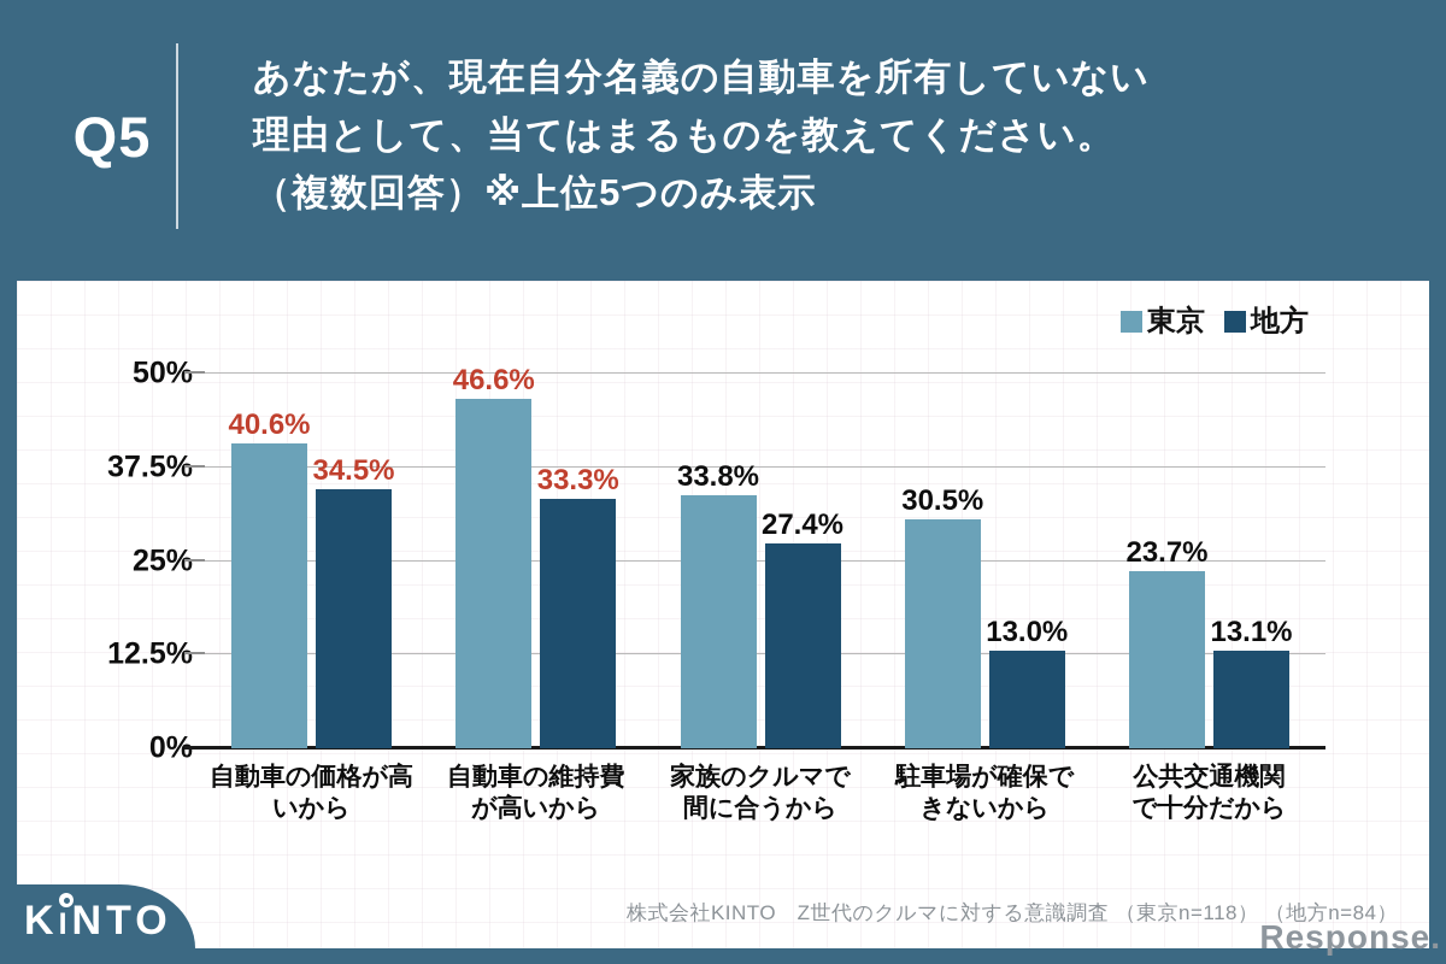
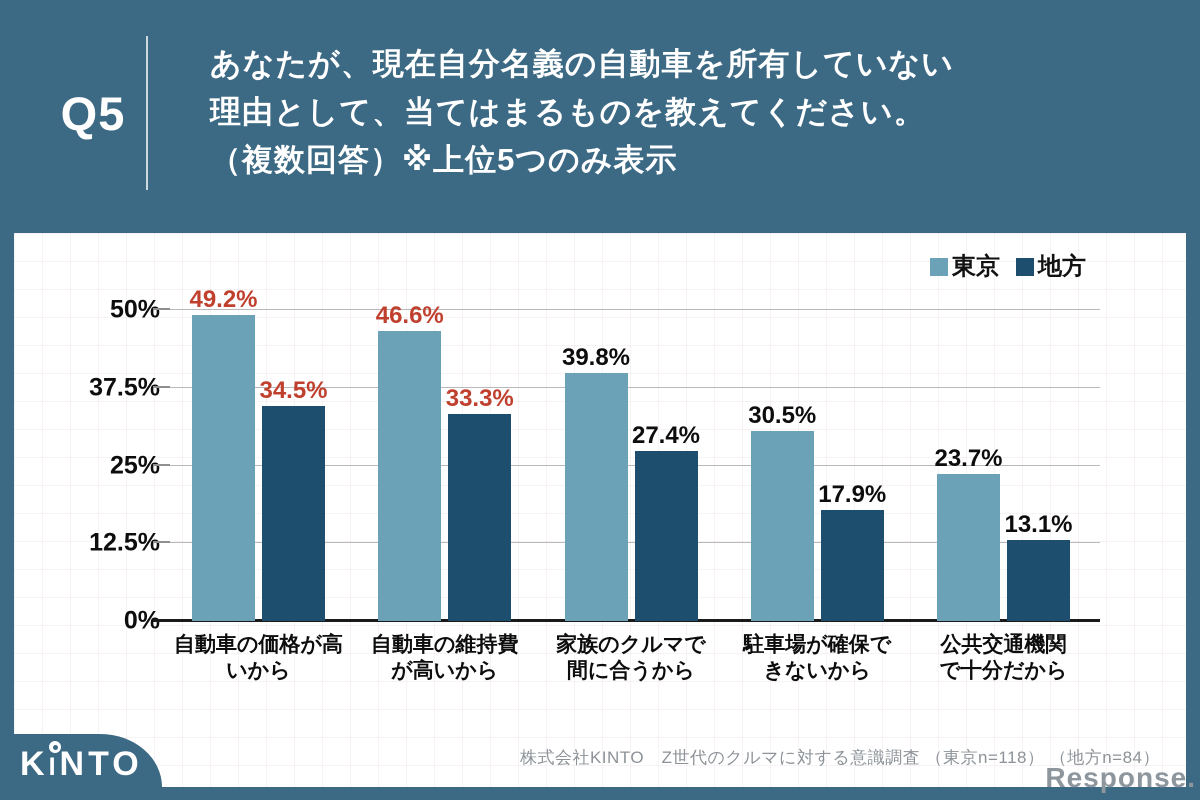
東京/自動車の価格が高 いから: 40.6% -> 49.2%
東京/家族のクルマで 間に合うから: 33.8% -> 39.8%
地方/駐車場が確保で きないから: 13.0% -> 17.9%
